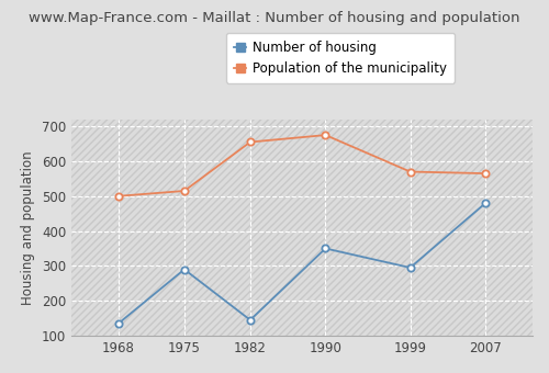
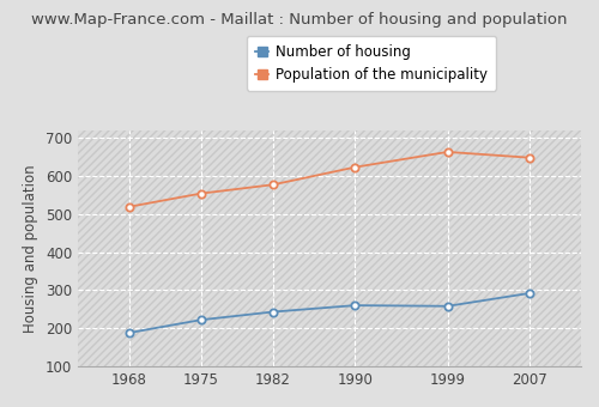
Number of housing/1968: 135 -> 188
Population of the municipality/1968: 500 -> 519
Number of housing/1975: 290 -> 222
Population of the municipality/1975: 515 -> 554
Number of housing/1982: 145 -> 243
Population of the municipality/1982: 655 -> 577
Number of housing/1990: 350 -> 260
Population of the municipality/1990: 675 -> 623
Number of housing/1999: 295 -> 258
Population of the municipality/1999: 570 -> 663
Number of housing/2007: 480 -> 292
Population of the municipality/2007: 565 -> 648
